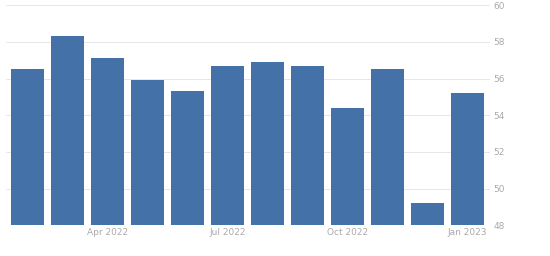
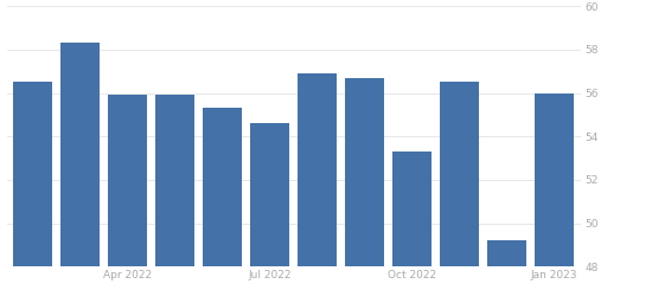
Apr 2022: 57.1 -> 55.9
Jul 2022: 56.7 -> 54.6
Oct 2022: 54.4 -> 53.3
Jan 2023: 55.2 -> 56.0
